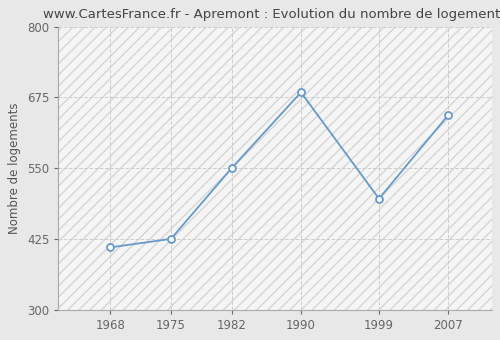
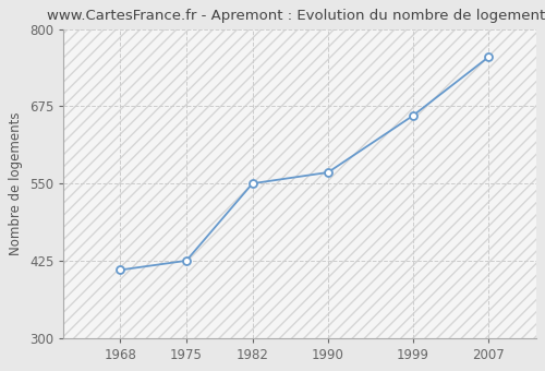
1990: 684 -> 568
1999: 496 -> 660
2007: 644 -> 755
